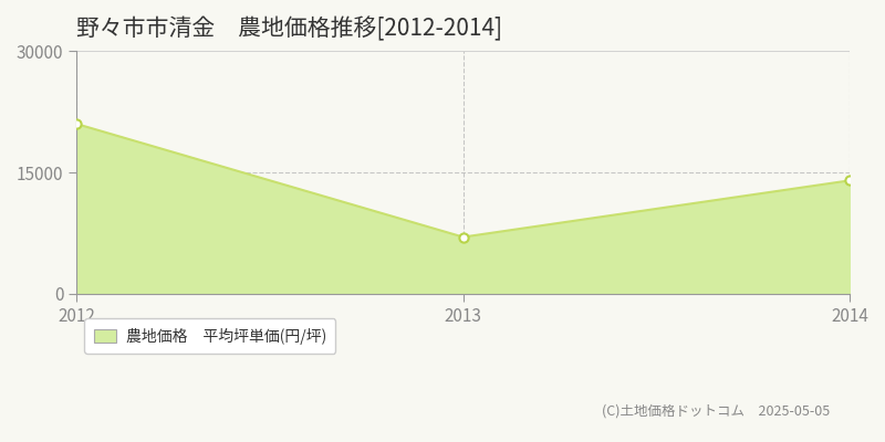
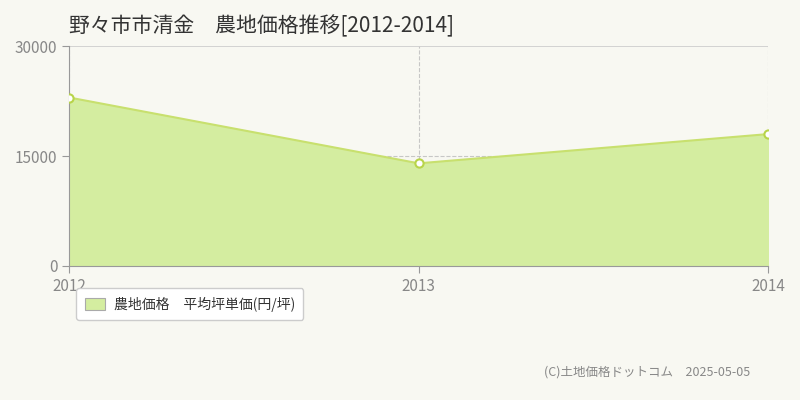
2012: 21000 -> 23000
2013: 7000 -> 14000
2014: 14000 -> 18000
